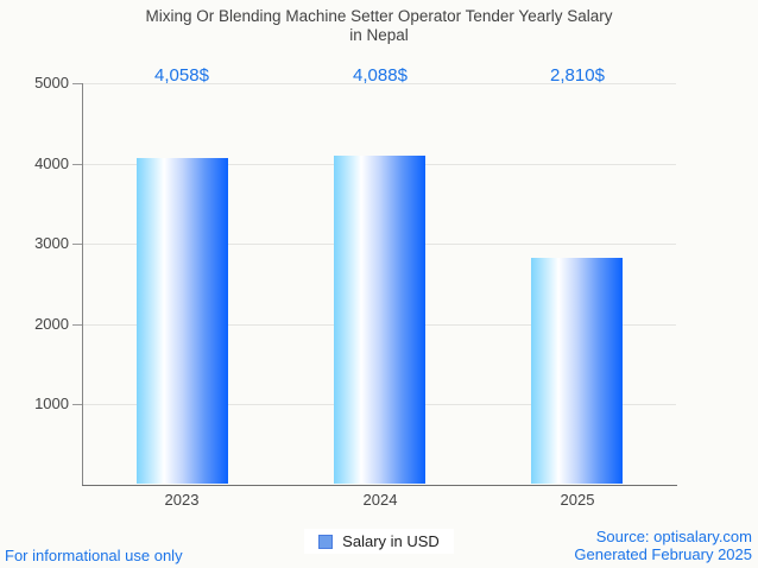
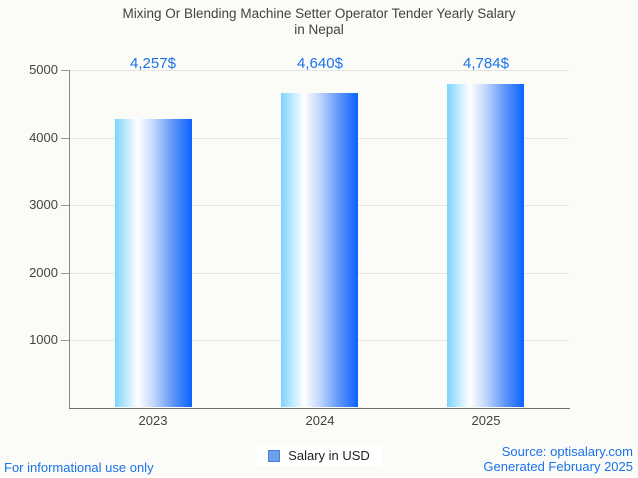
2023: 4,058 -> 4,257
2024: 4,088 -> 4,640
2025: 2,810 -> 4,784
